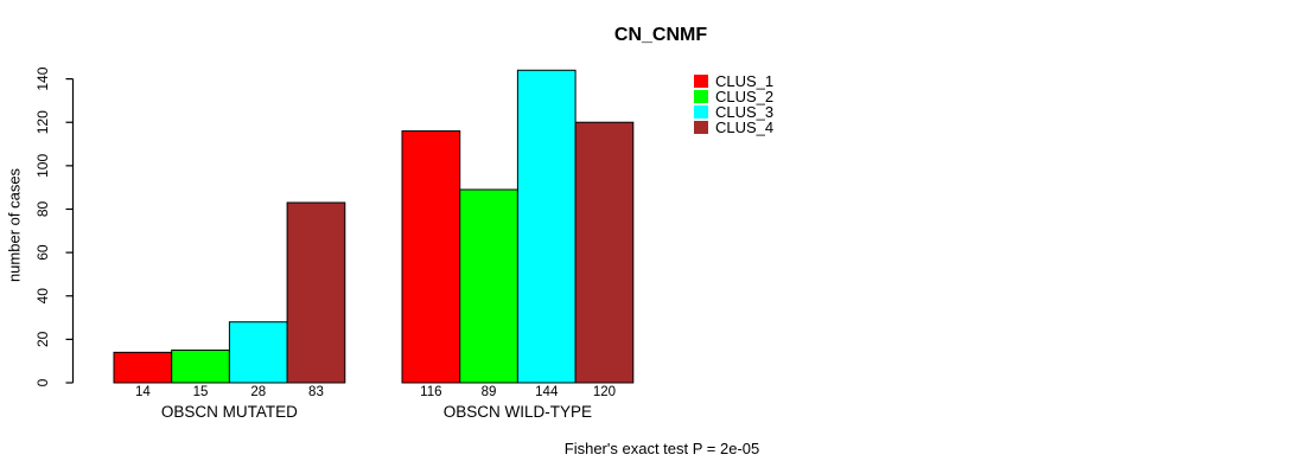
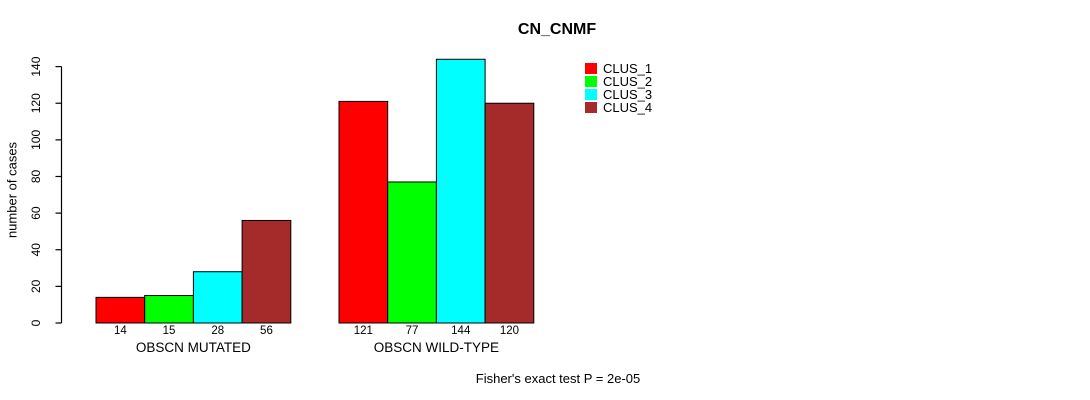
CLUS_4/OBSCN MUTATED: 83 -> 56
CLUS_1/OBSCN WILD-TYPE: 116 -> 121
CLUS_2/OBSCN WILD-TYPE: 89 -> 77
